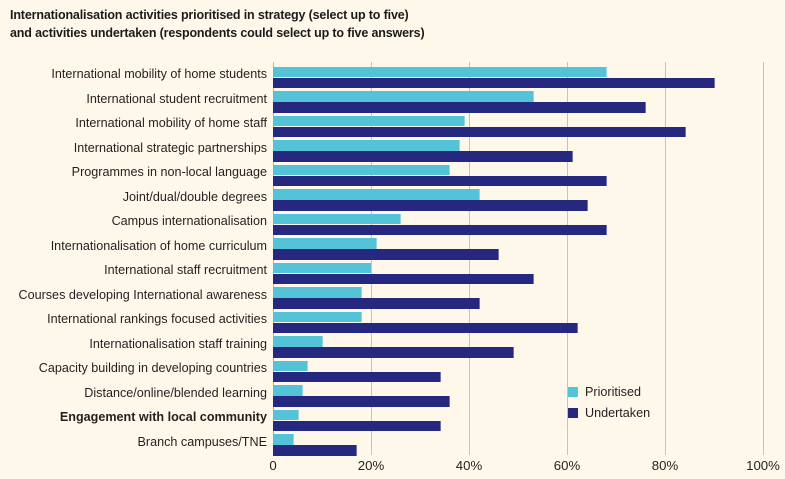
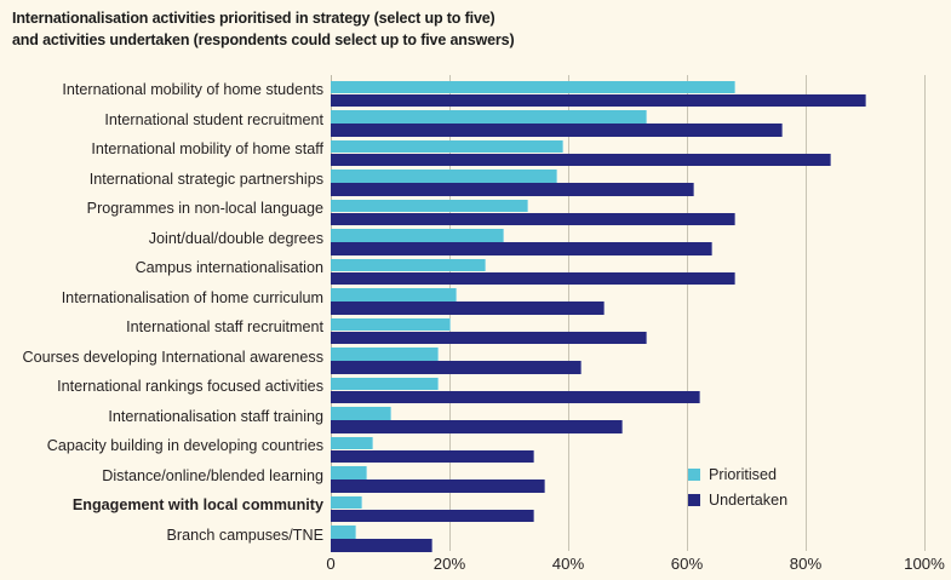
Prioritised/Programmes in non-local language: 36% -> 33%
Prioritised/Joint/dual/double degrees: 42% -> 29%
